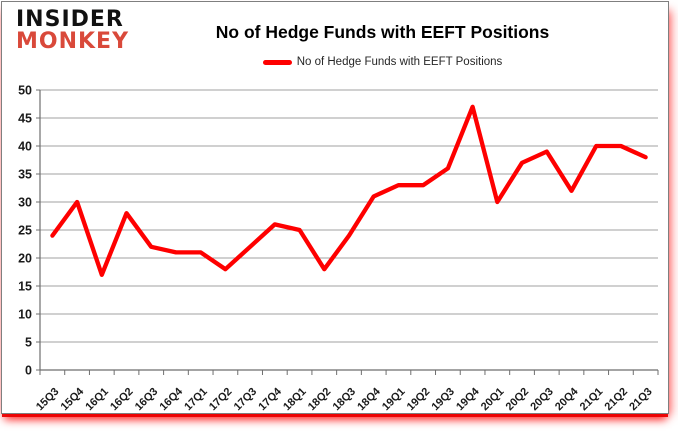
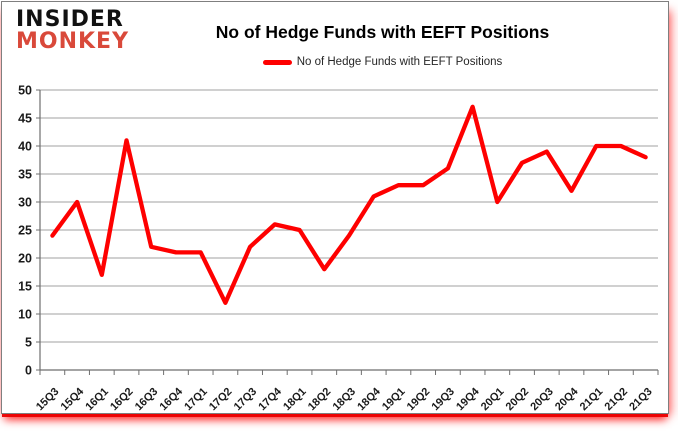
16Q2: 28 -> 41
17Q2: 18 -> 12
